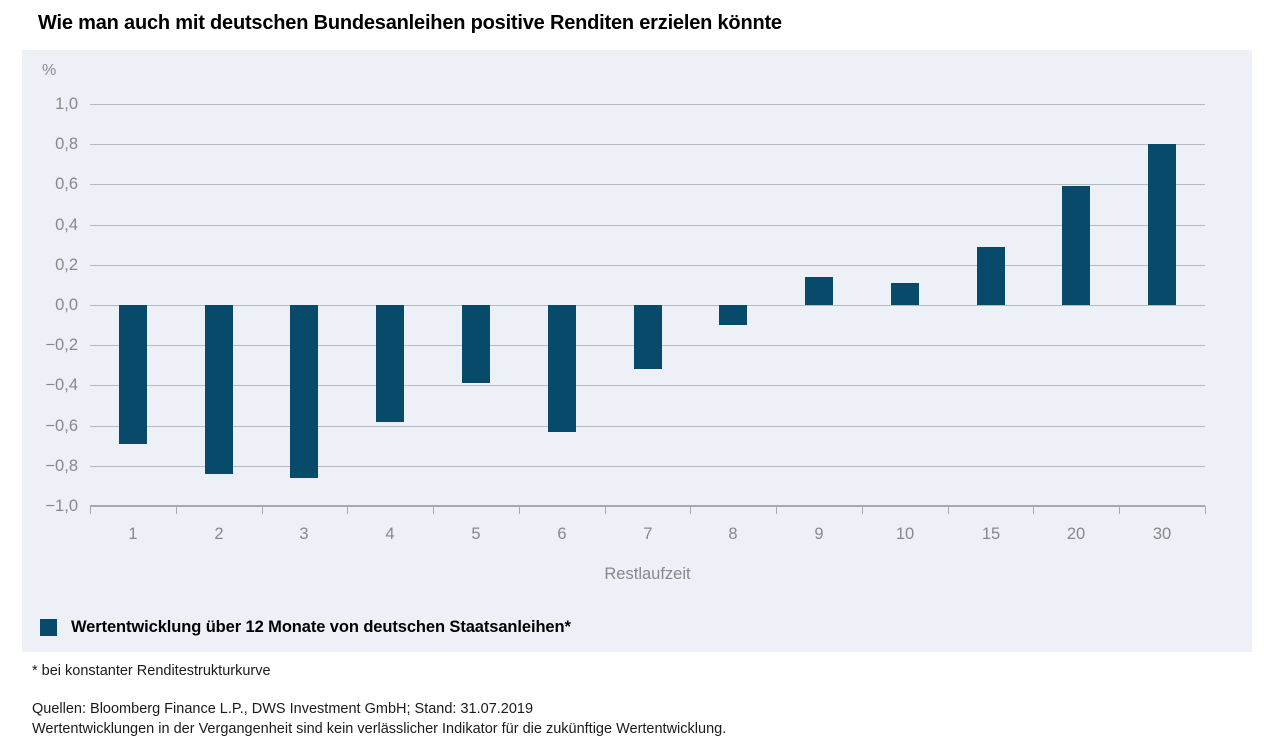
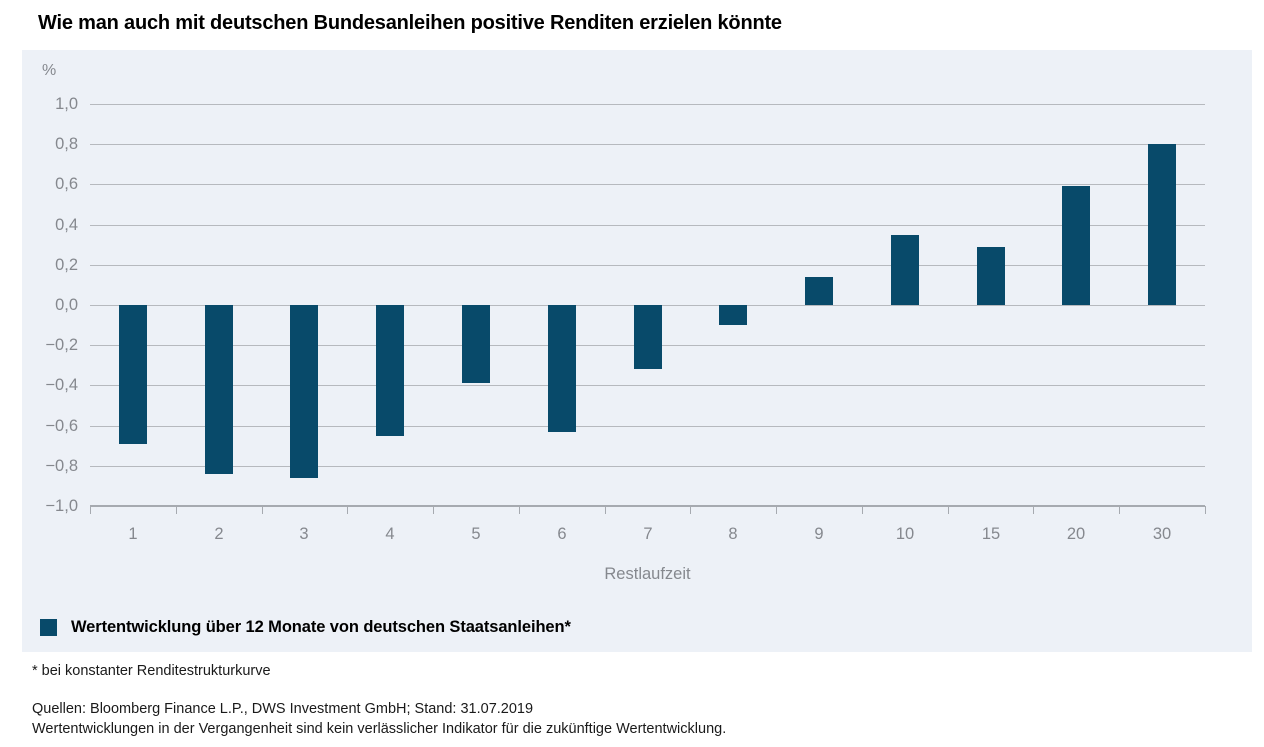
4: -0,58 -> -0,65
10: 0,11 -> 0,35
